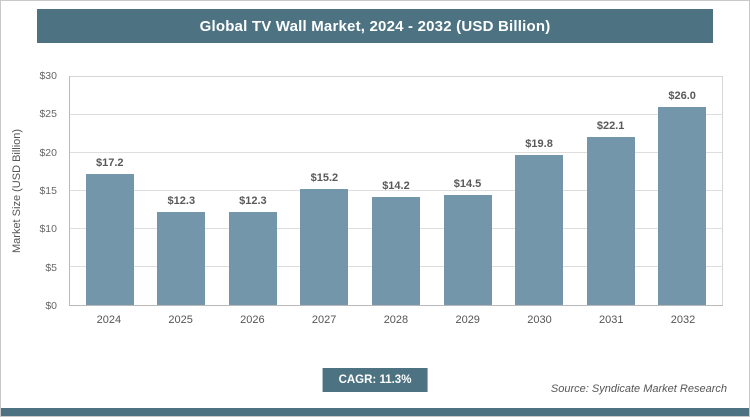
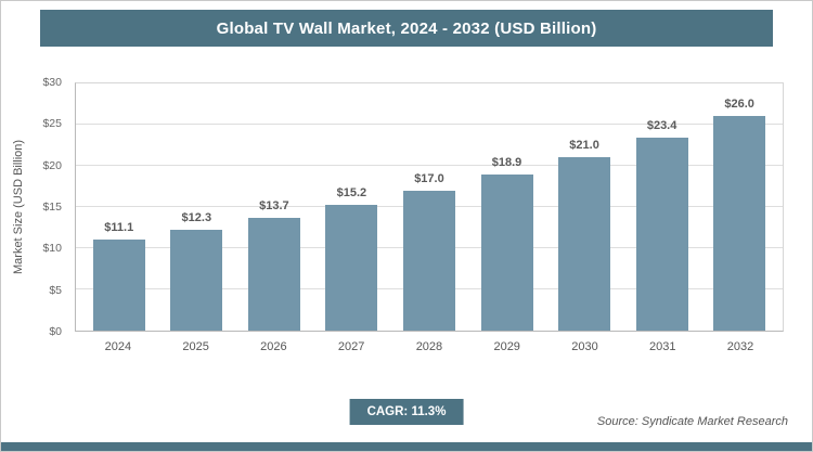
2024: $17.2 -> $11.1
2026: $12.3 -> $13.7
2028: $14.2 -> $17.0
2029: $14.5 -> $18.9
2030: $19.8 -> $21.0
2031: $22.1 -> $23.4
